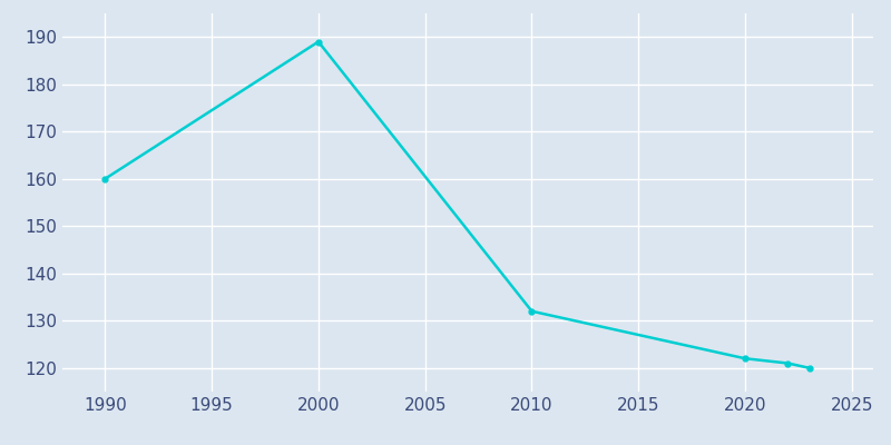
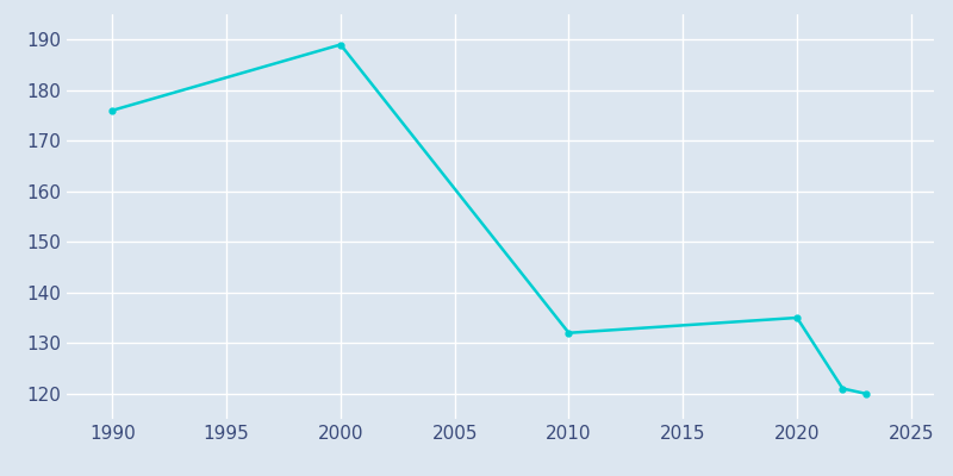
1990: 160 -> 176
2020: 122 -> 135
